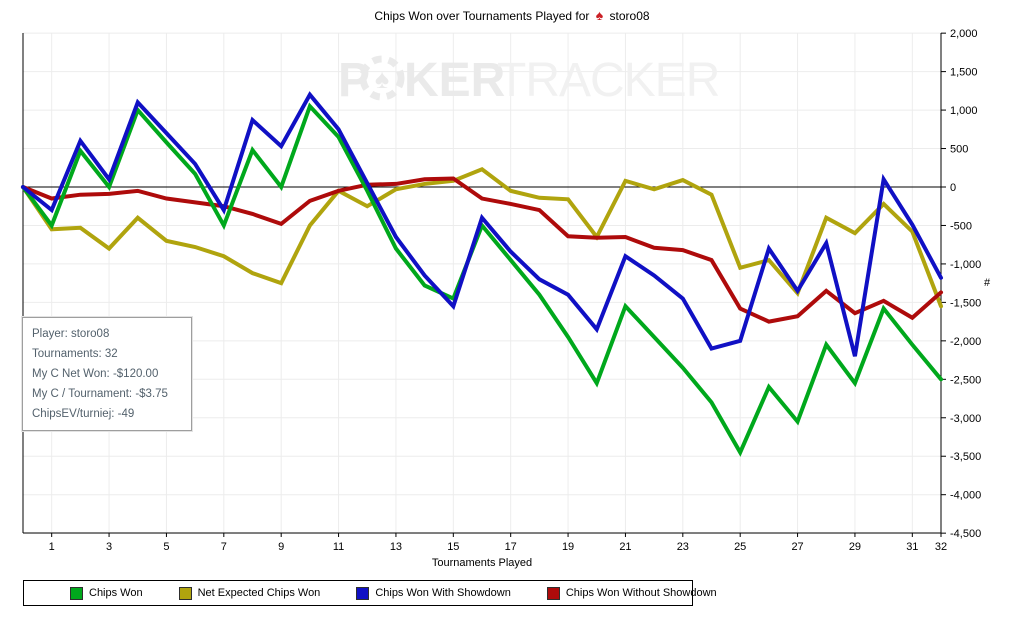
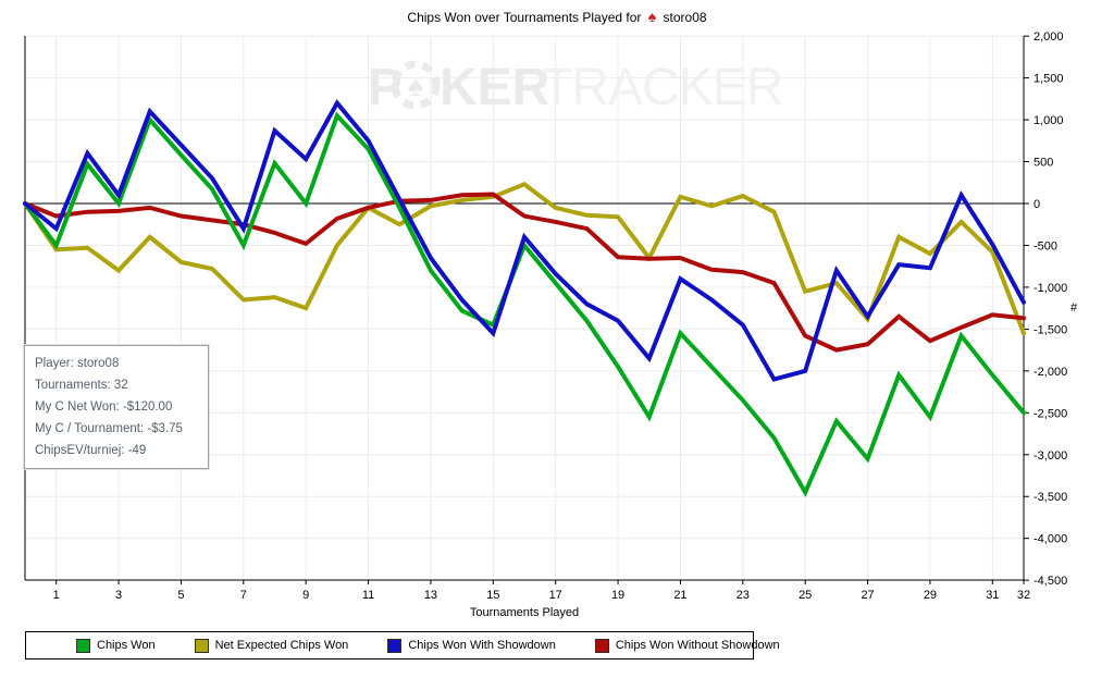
Net Expected Chips Won/7: -900 -> -1200
Chips Won With Showdown/29: -2200 -> -800
Chips Won Without Showdown/31: -1700 -> -1300
